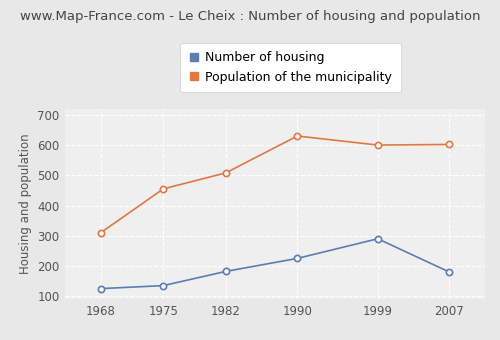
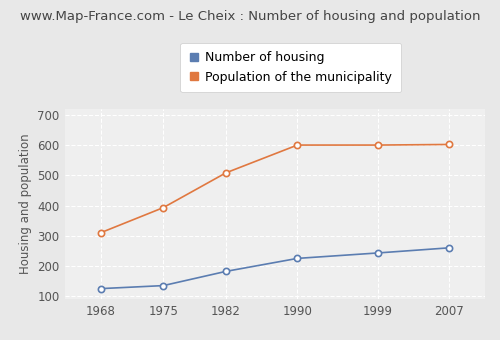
Population of the municipality/1975: 455 -> 393
Population of the municipality/1990: 630 -> 600
Number of housing/1999: 290 -> 243
Number of housing/2007: 180 -> 260
